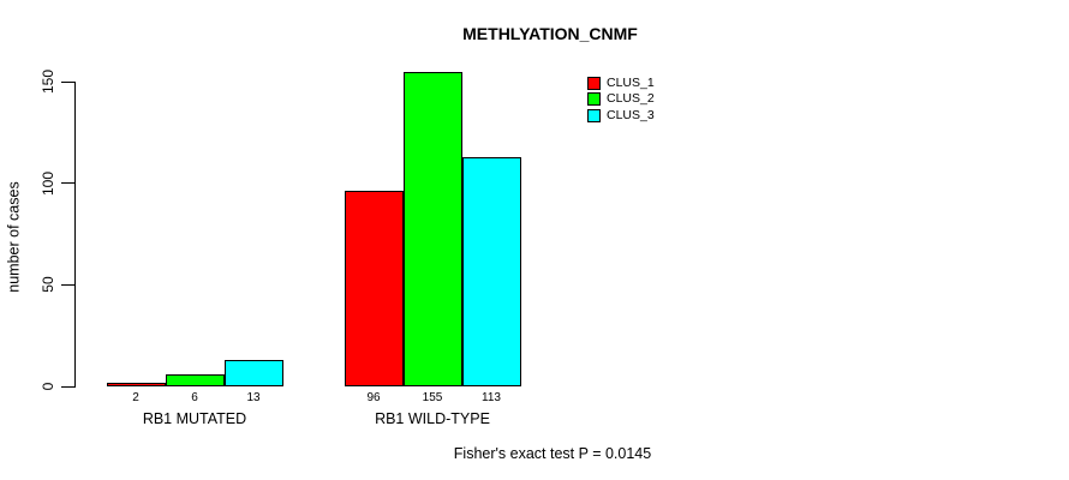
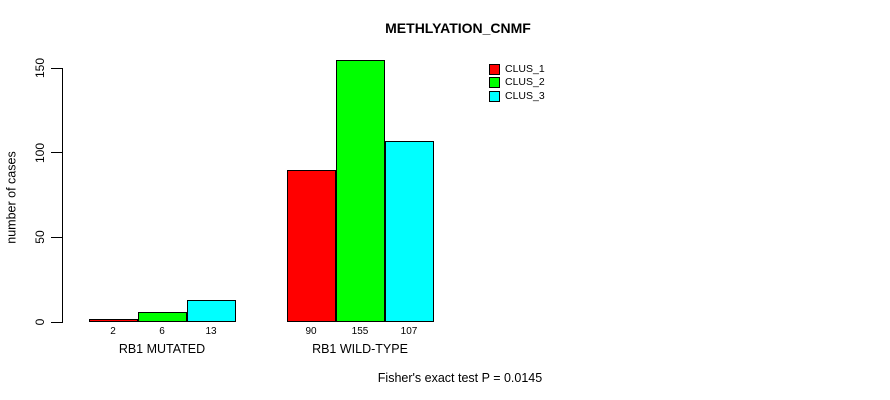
CLUS_1/RB1 WILD-TYPE: 96 -> 90
CLUS_3/RB1 WILD-TYPE: 113 -> 107
